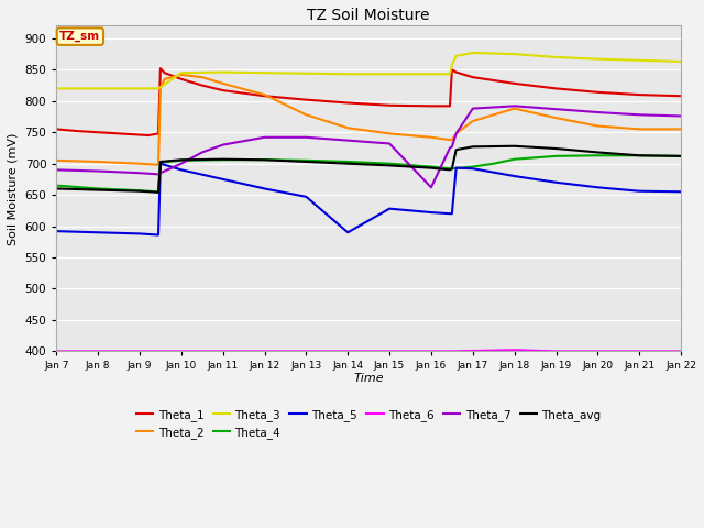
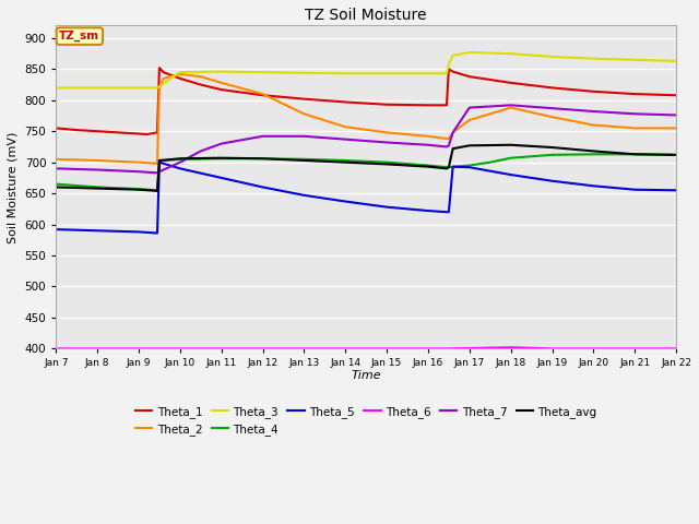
Theta_5/Jan 14: 590 -> 637
Theta_7/Jan 16: 662 -> 728
